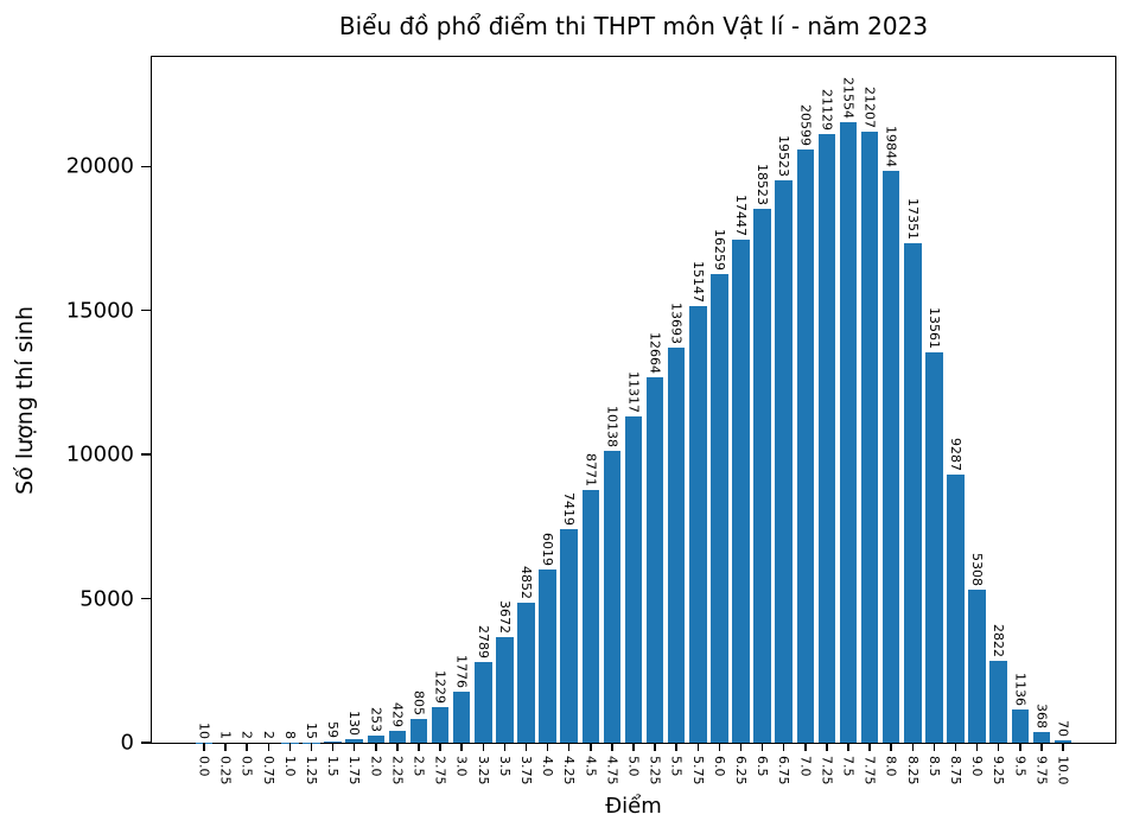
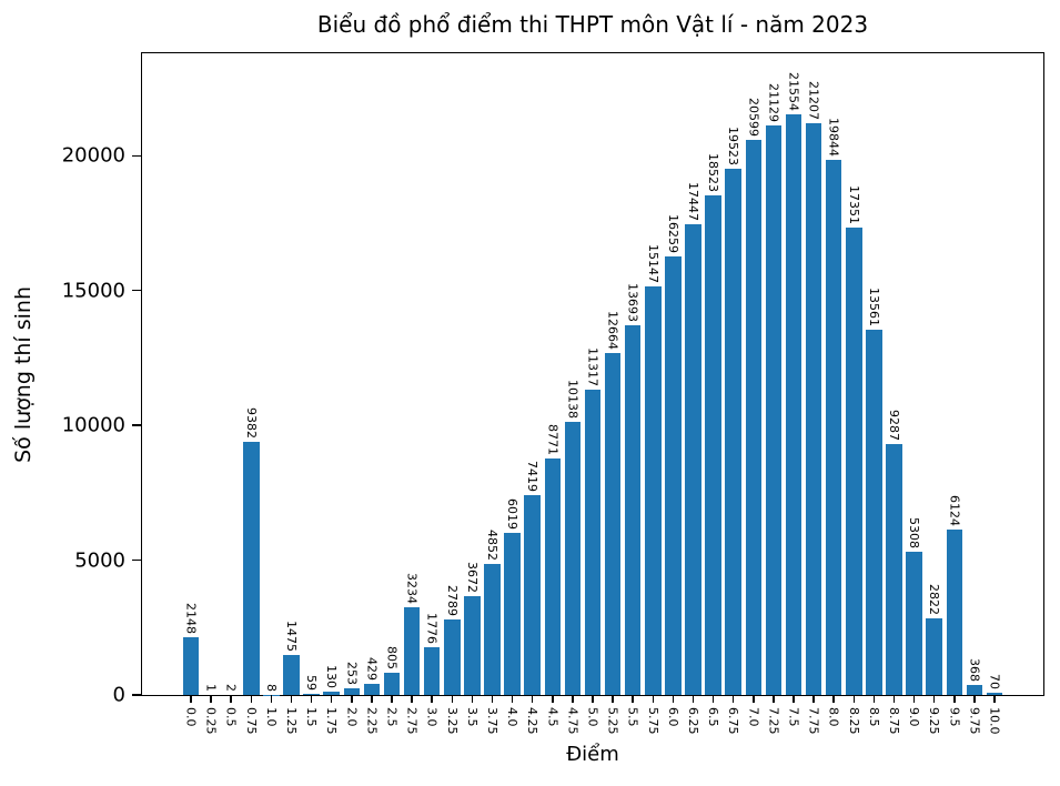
0.0: 10 -> 2148
0.75: 2 -> 9382
1.25: 15 -> 1475
2.75: 1229 -> 3234
9.5: 1136 -> 6124
